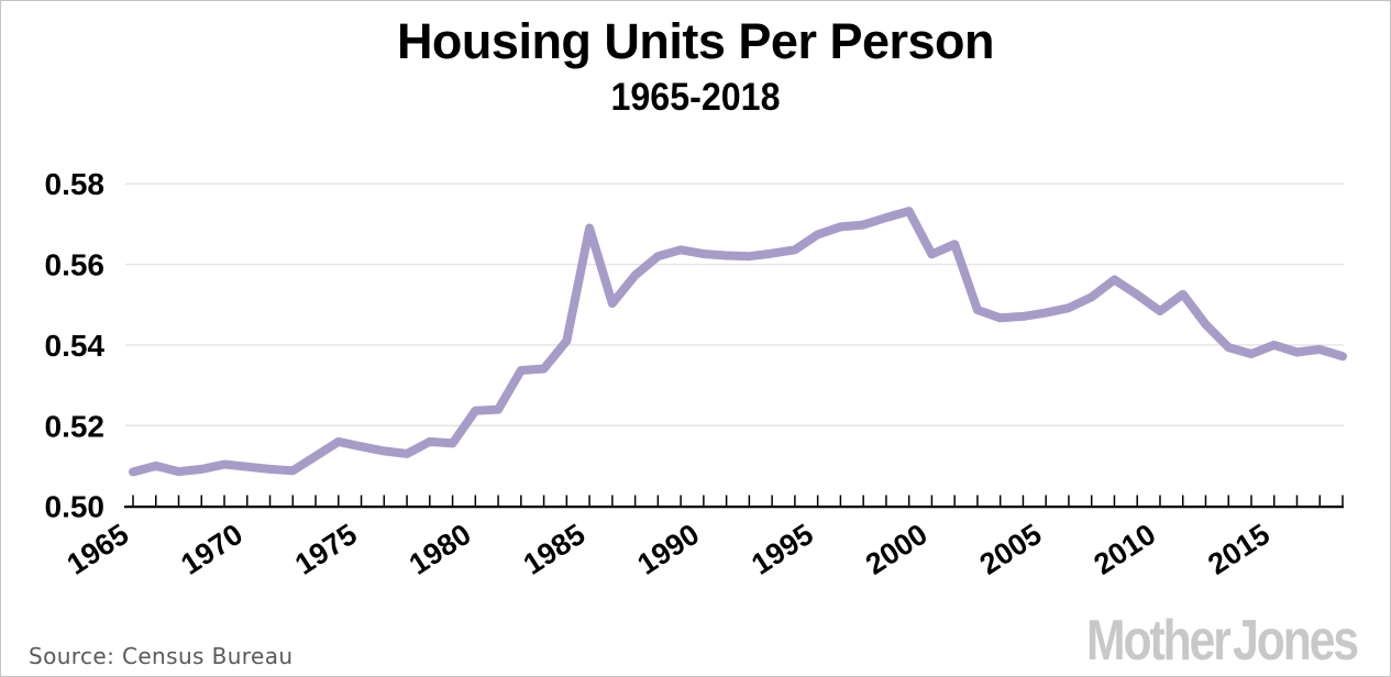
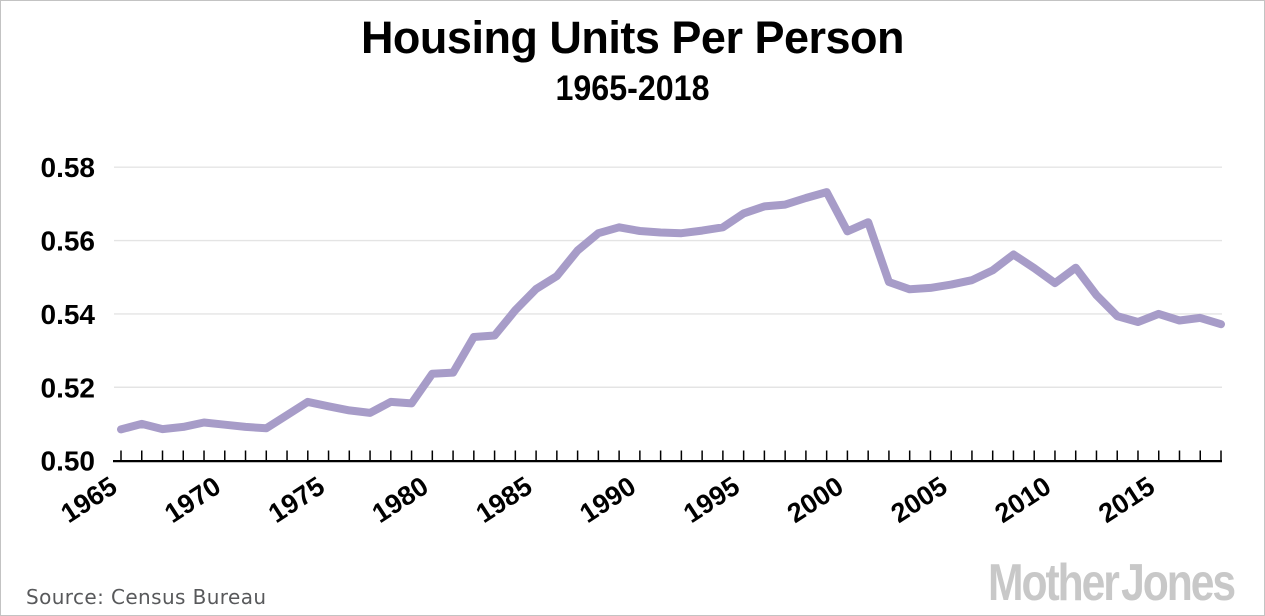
1985: 0.569 -> 0.547
